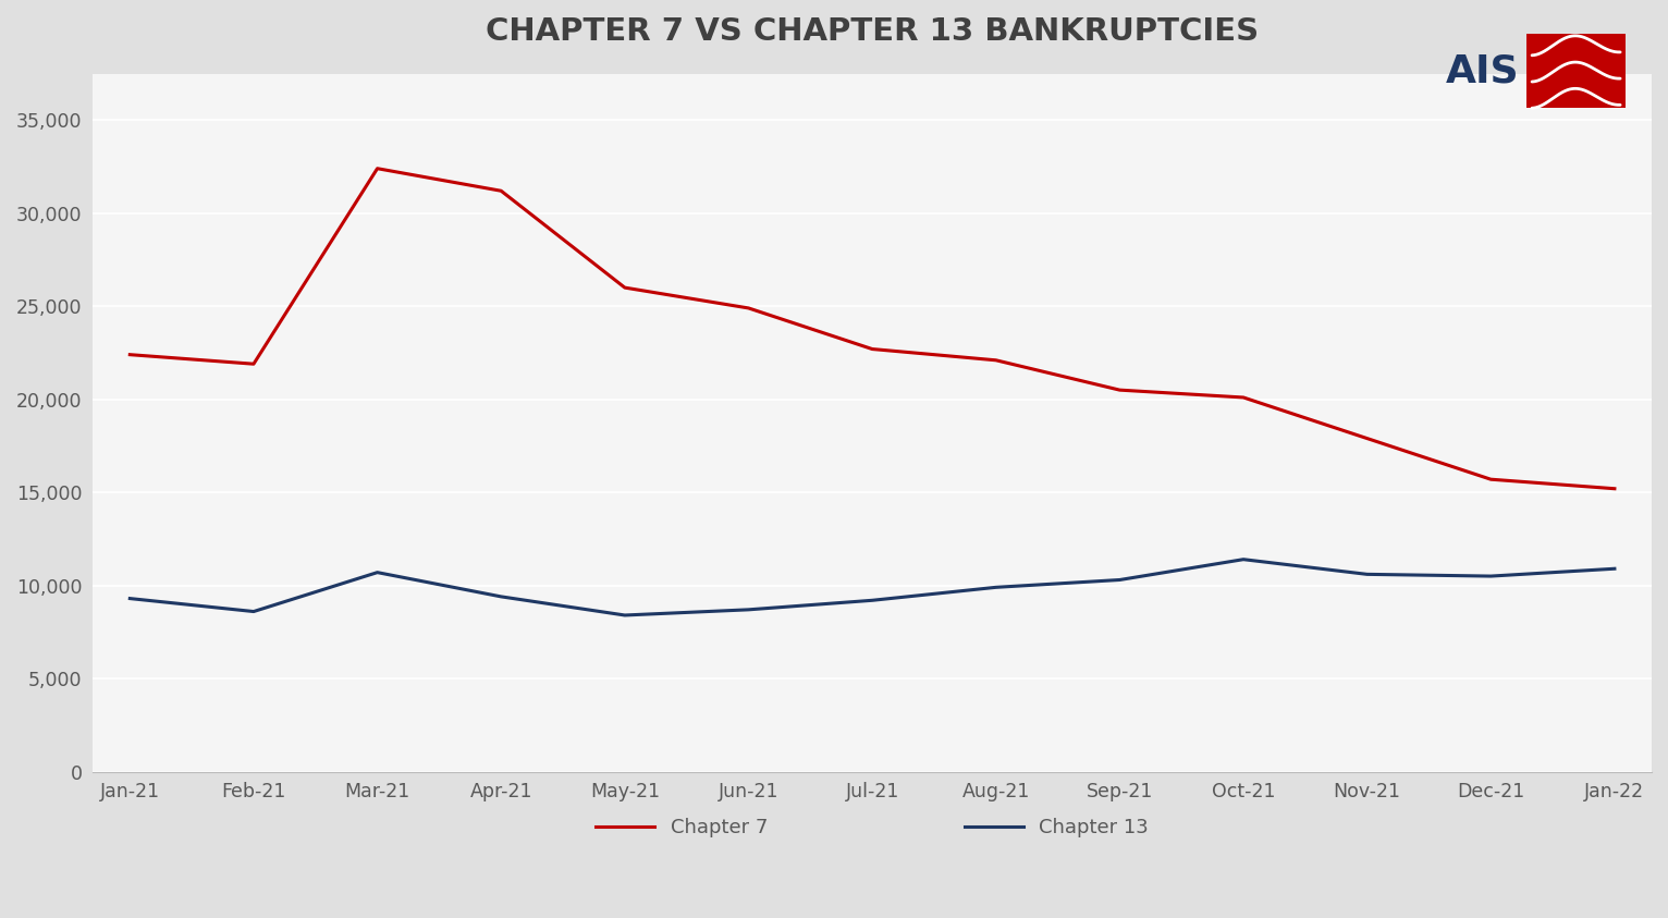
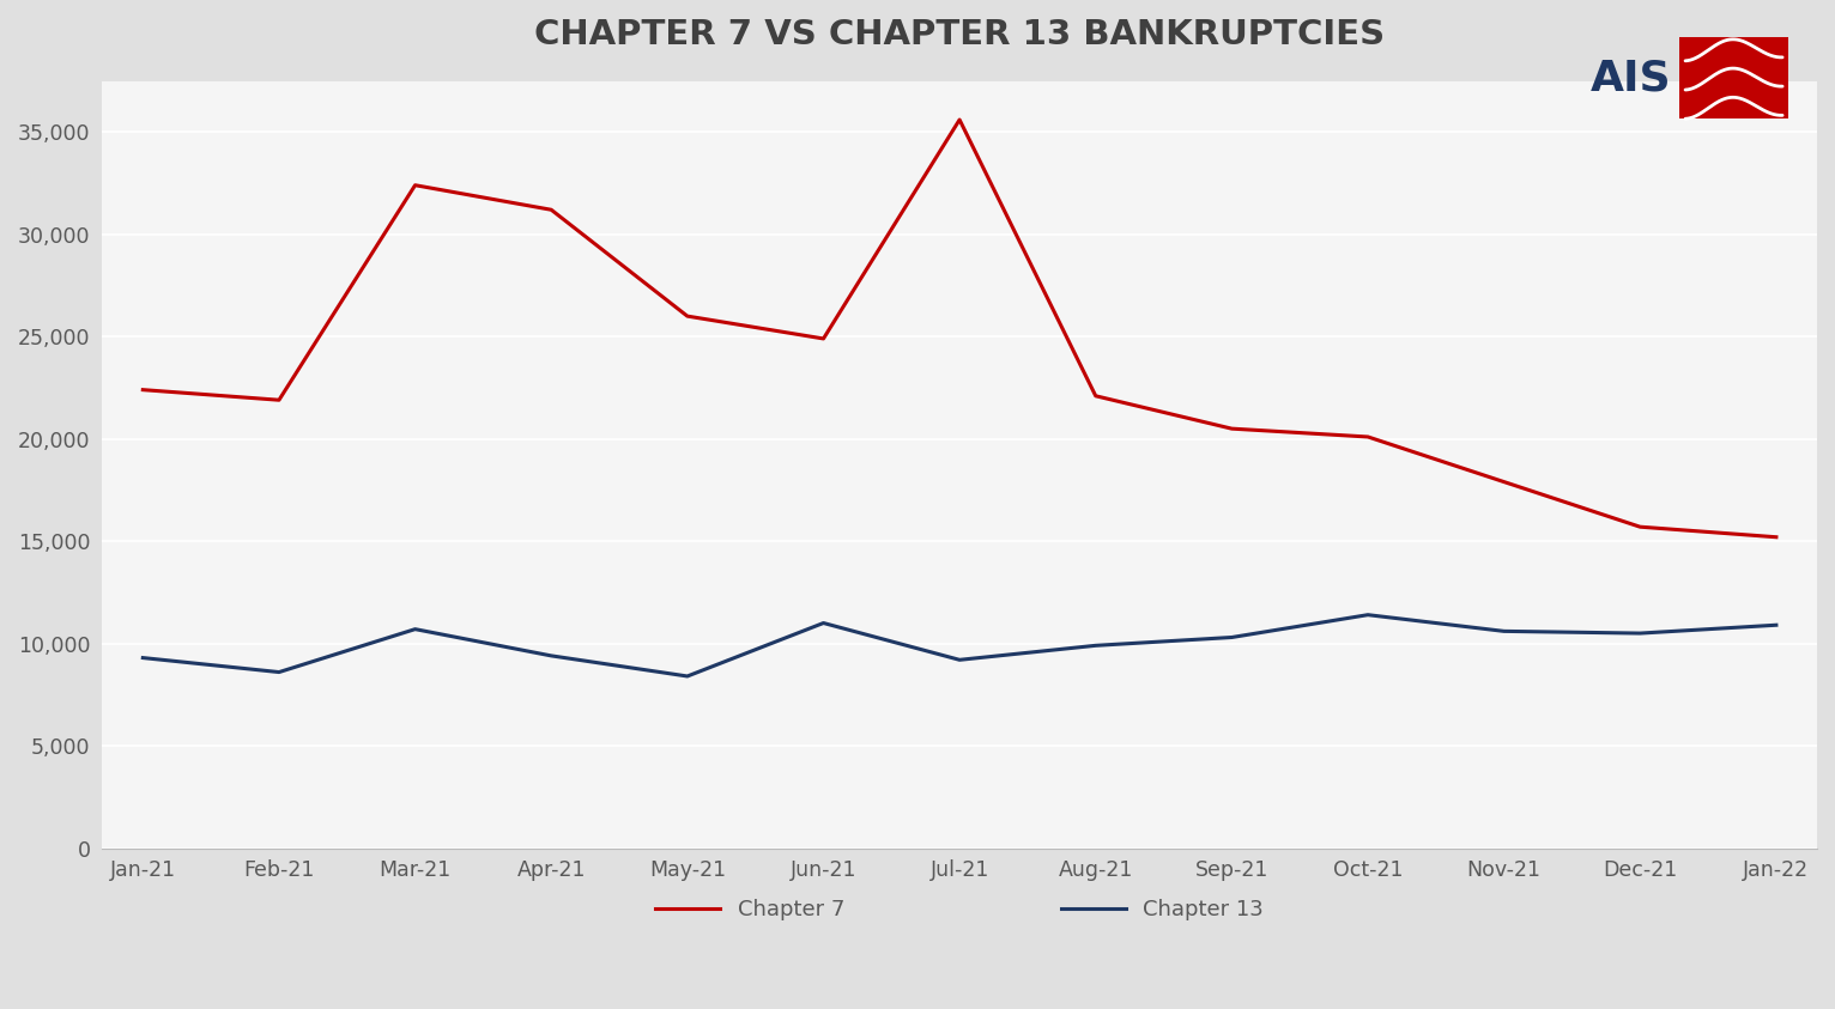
CHAPTER 7 VS CHAPTER 13 BANKRUPTCIES/Chapter 13/Jun-21: 8,700 -> 11,000
CHAPTER 7 VS CHAPTER 13 BANKRUPTCIES/Chapter 7/Jul-21: 22,700 -> 35,600
